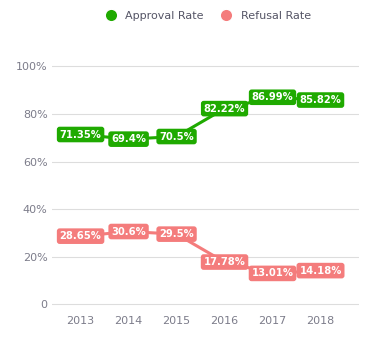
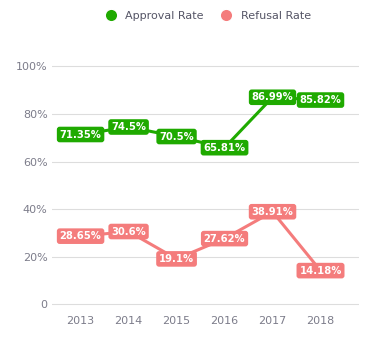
Approval Rate/2014: 69.4% -> 74.5%
Refusal Rate/2015: 29.5% -> 19.1%
Approval Rate/2016: 82.22% -> 65.81%
Refusal Rate/2016: 17.78% -> 27.62%
Refusal Rate/2017: 13.01% -> 38.91%
